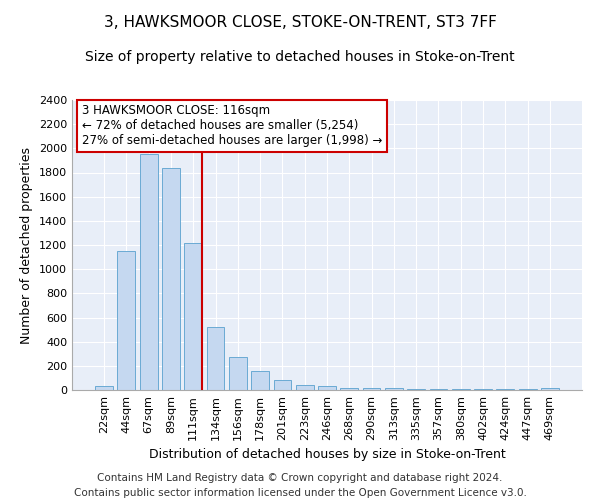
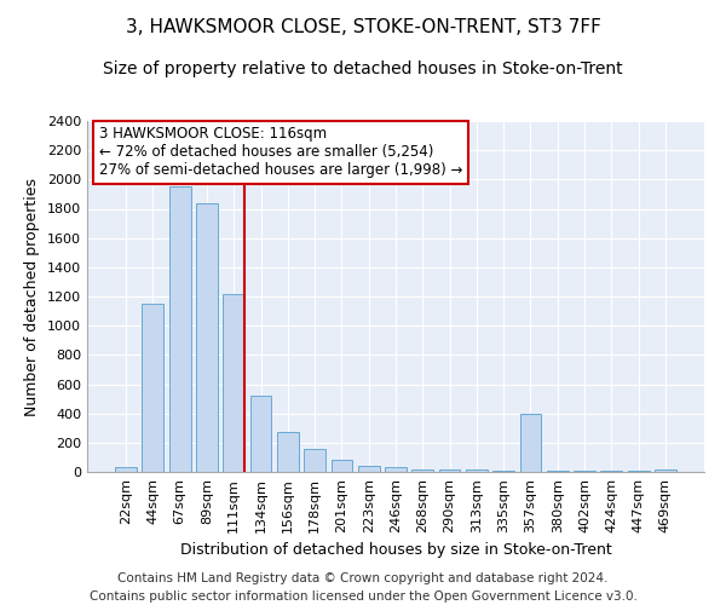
357sqm: 10 -> 400
